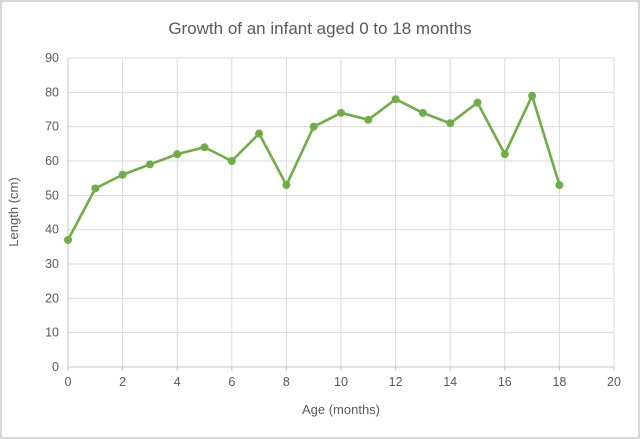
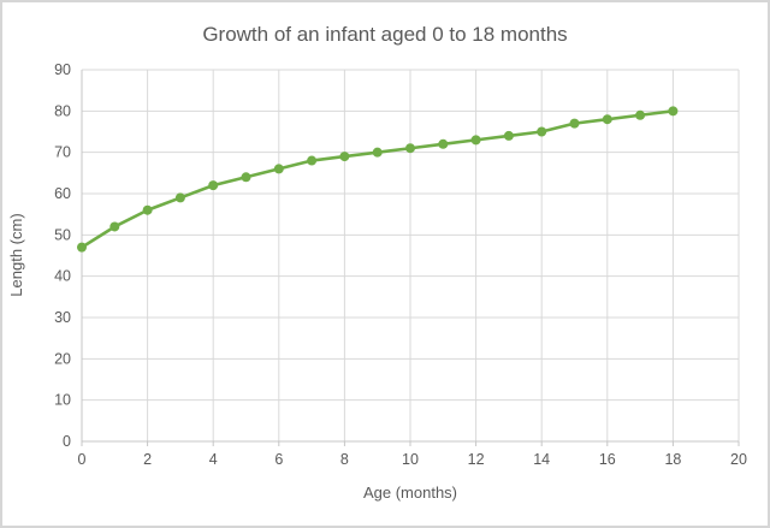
0: 37 -> 47
6: 60 -> 66
8: 53 -> 69
10: 74 -> 71
12: 78 -> 73
14: 71 -> 75
16: 62 -> 78
18: 53 -> 80
